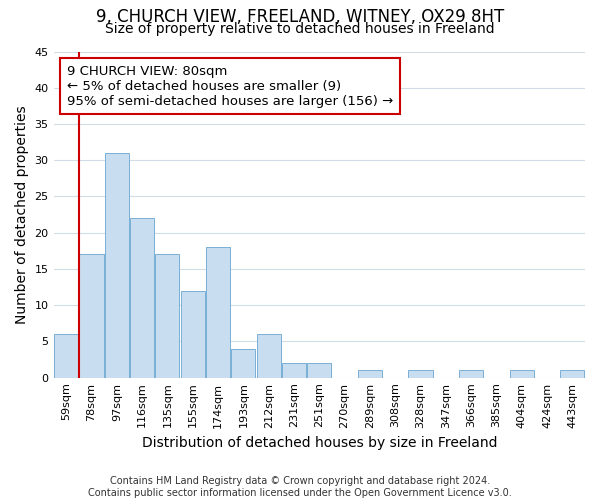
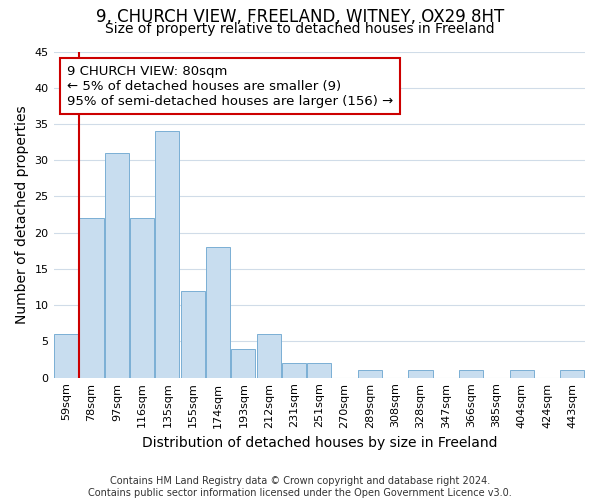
78sqm: 17 -> 22
135sqm: 17 -> 34
